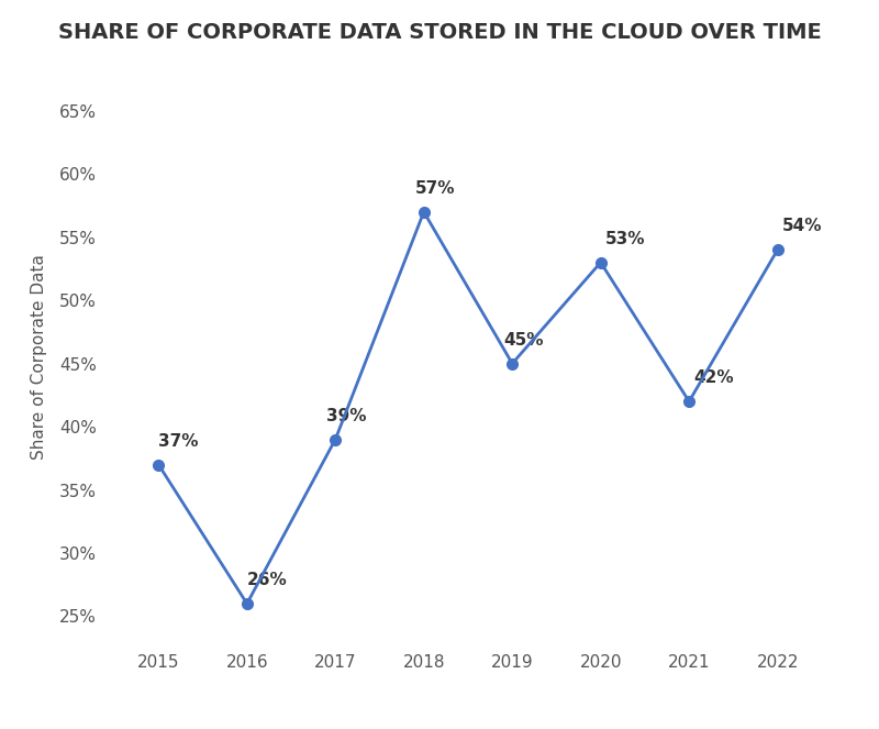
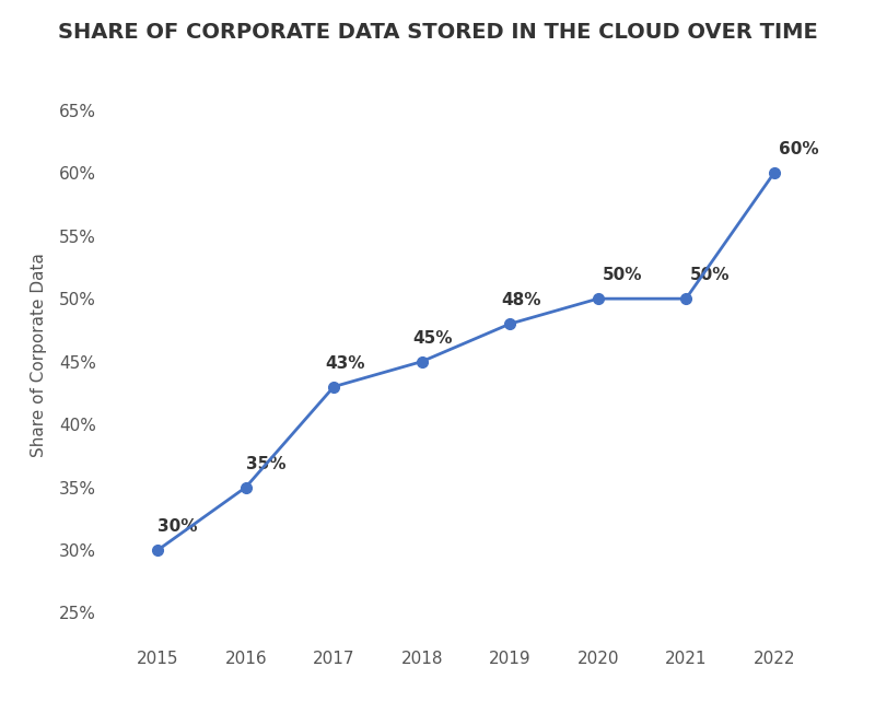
2015: 37% -> 30%
2016: 26% -> 35%
2017: 39% -> 43%
2018: 57% -> 45%
2019: 45% -> 48%
2020: 53% -> 50%
2021: 42% -> 50%
2022: 54% -> 60%
